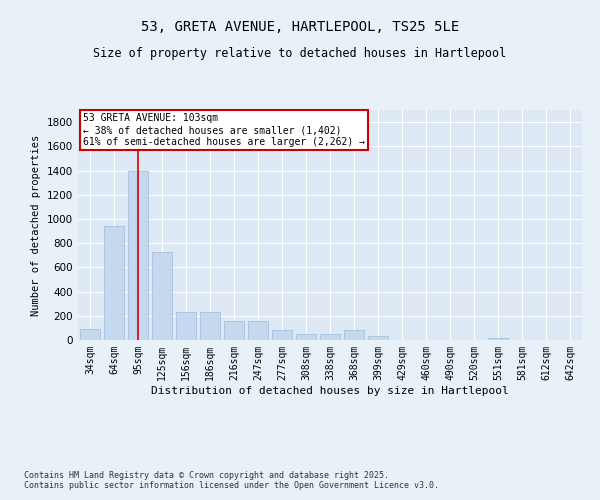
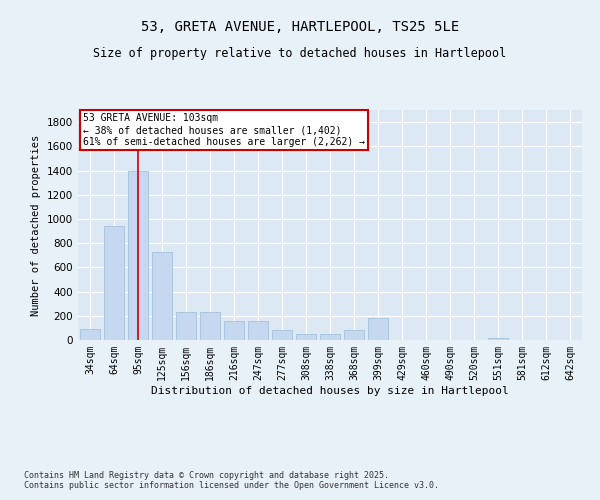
399sqm: 30 -> 180
